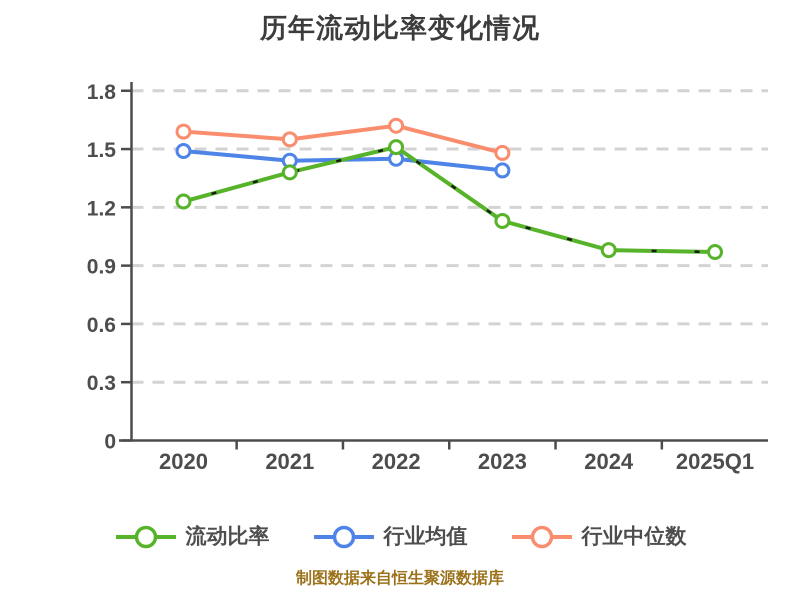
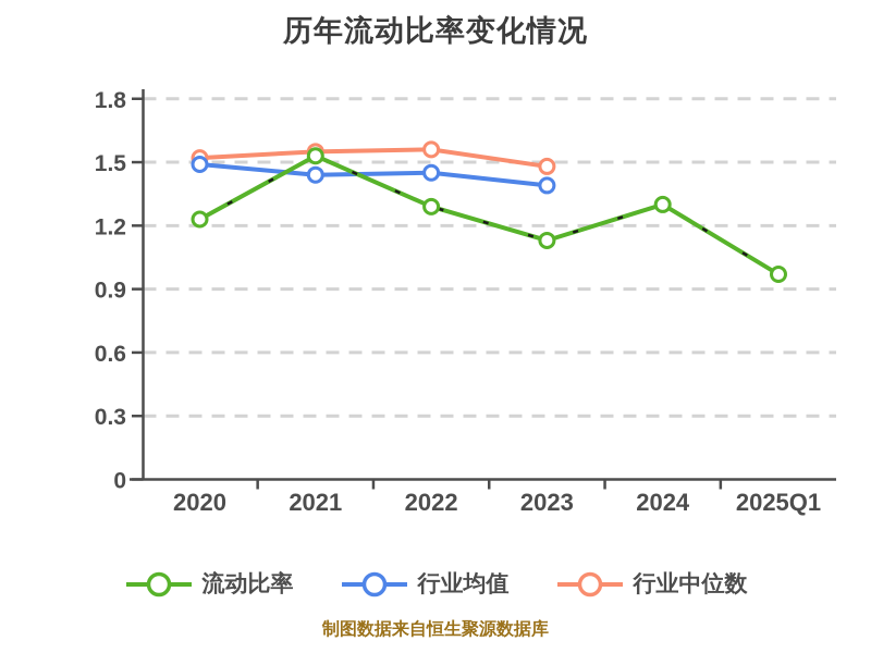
行业中位数/2020: 1.59 -> 1.52
流动比率/2021: 1.38 -> 1.53
流动比率/2022: 1.51 -> 1.29
行业中位数/2022: 1.62 -> 1.56
流动比率/2024: 0.98 -> 1.30
